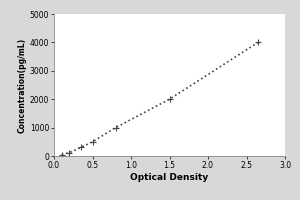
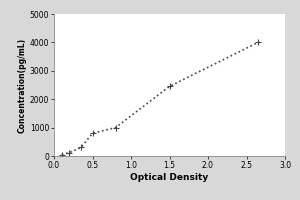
0.5: 500 -> 800
1.5: 2000 -> 2450
